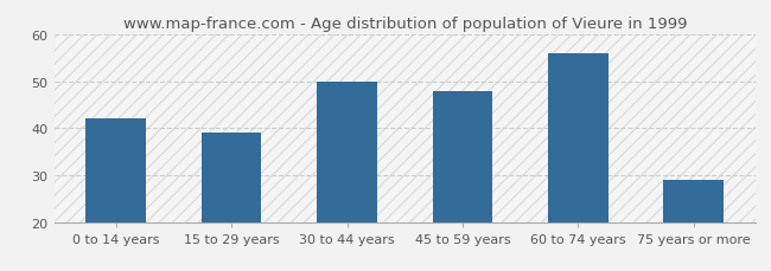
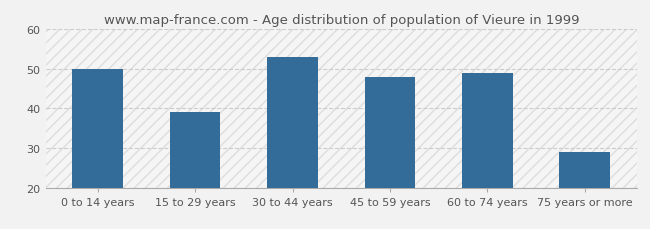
0 to 14 years: 42 -> 50
30 to 44 years: 50 -> 53
60 to 74 years: 56 -> 49
